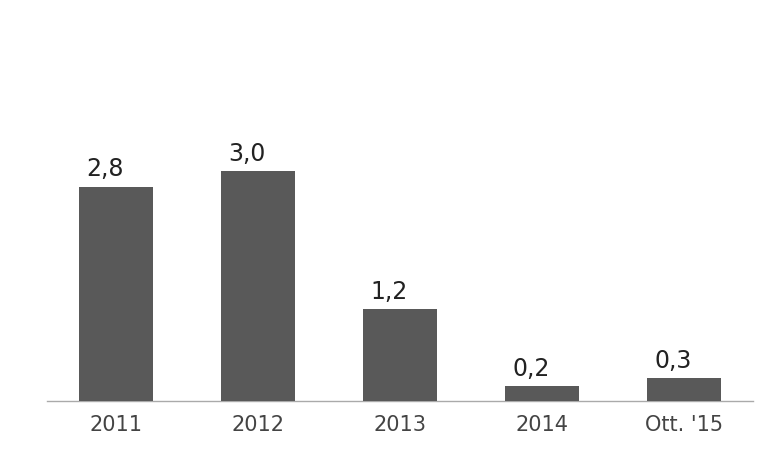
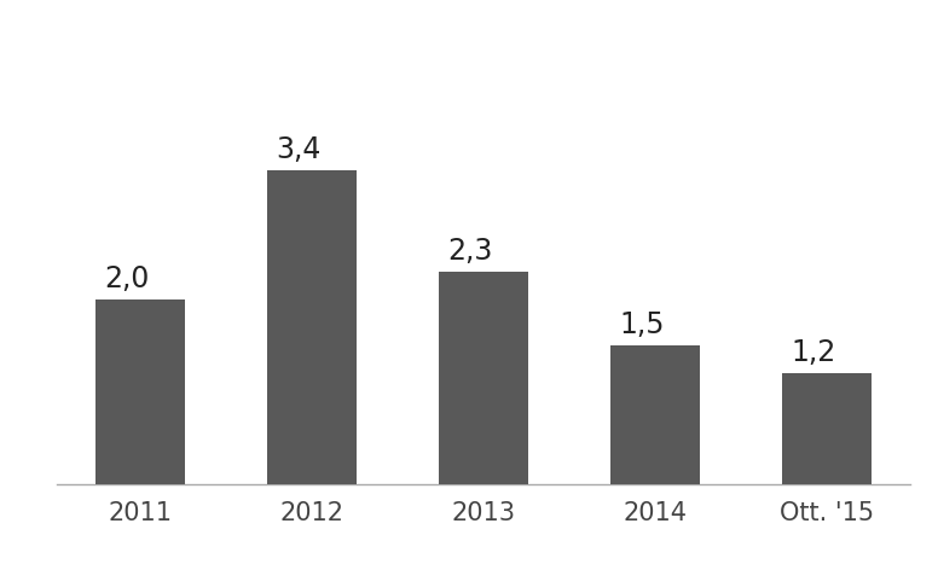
2011: 2,8 -> 2,0
2012: 3,0 -> 3,4
2013: 1,2 -> 2,3
2014: 0,2 -> 1,5
Ott. '15: 0,3 -> 1,2
